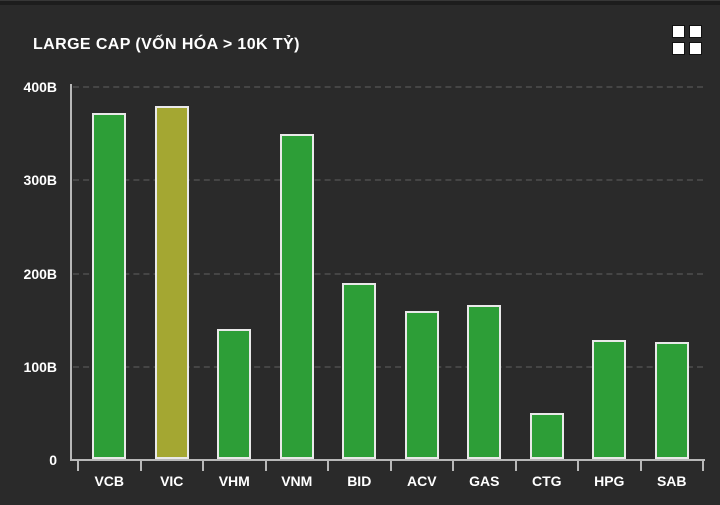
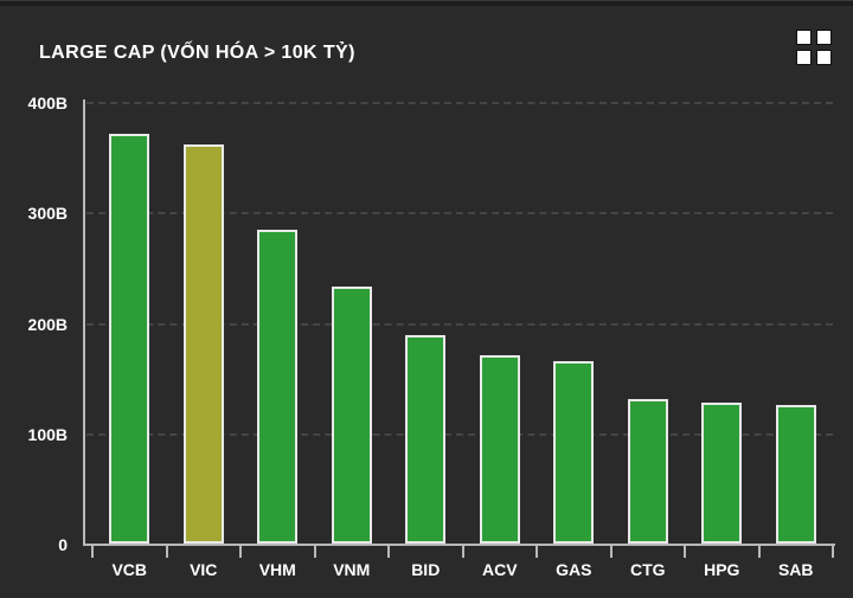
VIC: 380B -> 360B
VHM: 140B -> 280B
VNM: 350B -> 230B
ACV: 160B -> 170B
CTG: 50B -> 130B
